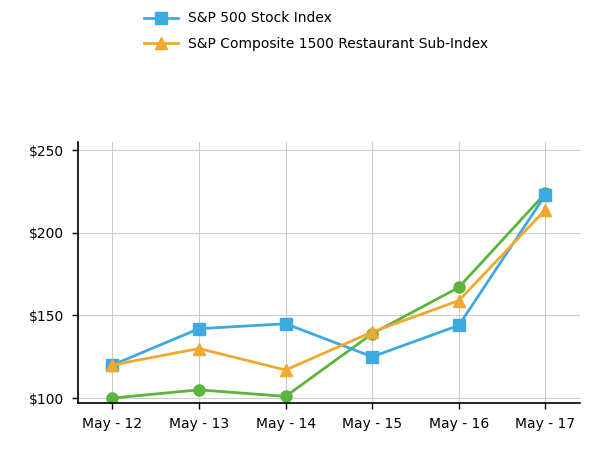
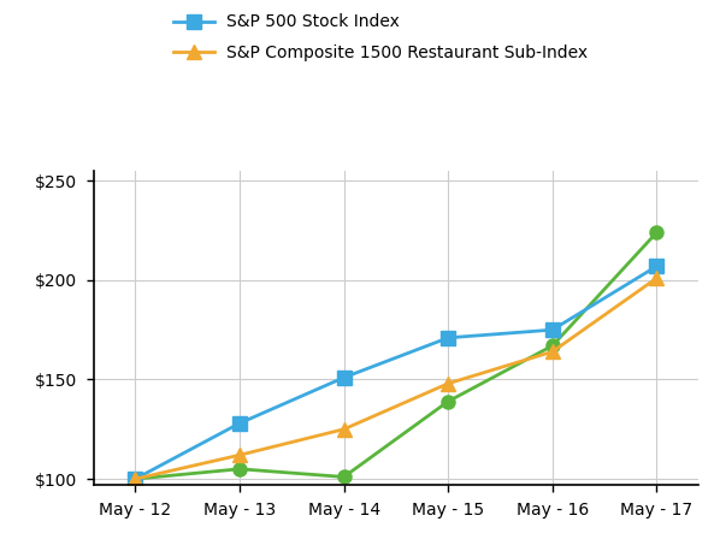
S&P 500 Stock Index/May - 12: $120 -> $100
S&P Composite 1500 Restaurant Sub-Index/May - 12: $120 -> $100
S&P 500 Stock Index/May - 13: $142 -> $128
S&P Composite 1500 Restaurant Sub-Index/May - 13: $130 -> $112
S&P 500 Stock Index/May - 14: $145 -> $151
S&P Composite 1500 Restaurant Sub-Index/May - 14: $117 -> $125
S&P 500 Stock Index/May - 15: $125 -> $171
S&P Composite 1500 Restaurant Sub-Index/May - 15: $140 -> $148
S&P 500 Stock Index/May - 16: $144 -> $175
S&P Composite 1500 Restaurant Sub-Index/May - 16: $159 -> $164
S&P 500 Stock Index/May - 17: $223 -> $207
S&P Composite 1500 Restaurant Sub-Index/May - 17: $214 -> $201
